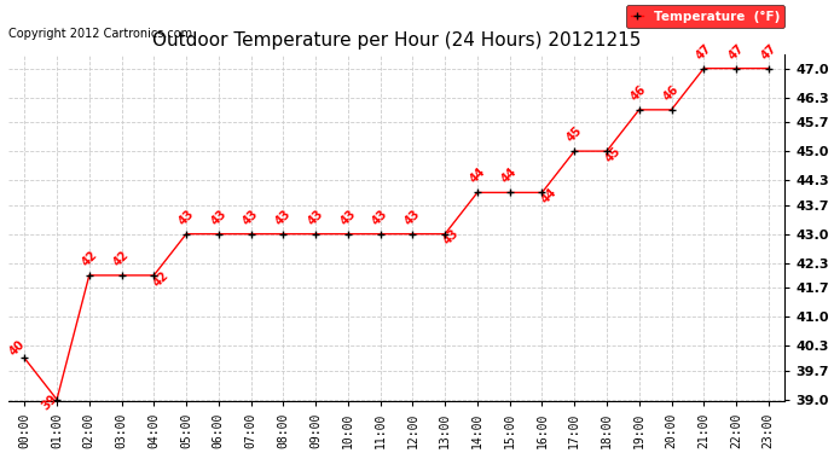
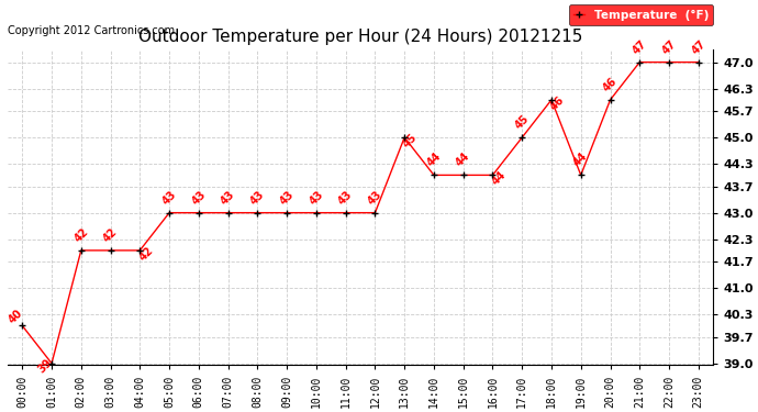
13:00: 43 -> 45
18:00: 45 -> 46
19:00: 46 -> 44
